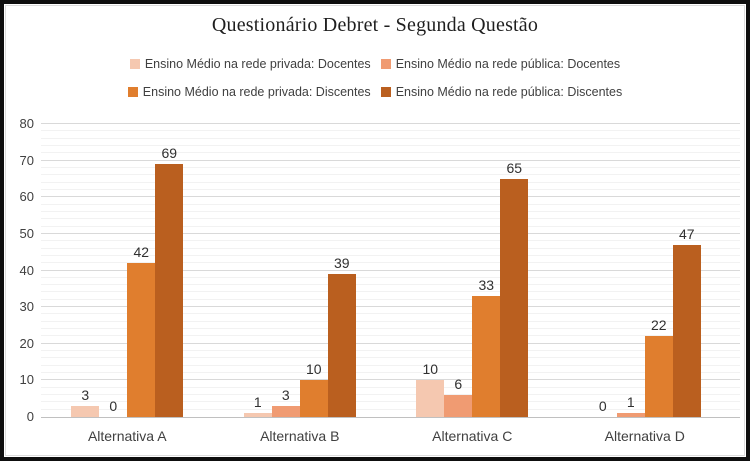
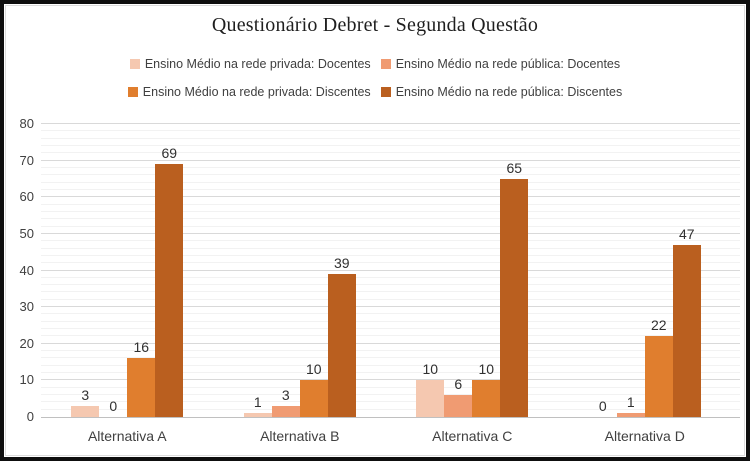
Ensino Médio na rede privada: Discentes/Alternativa A: 42 -> 16
Ensino Médio na rede privada: Discentes/Alternativa C: 33 -> 10
